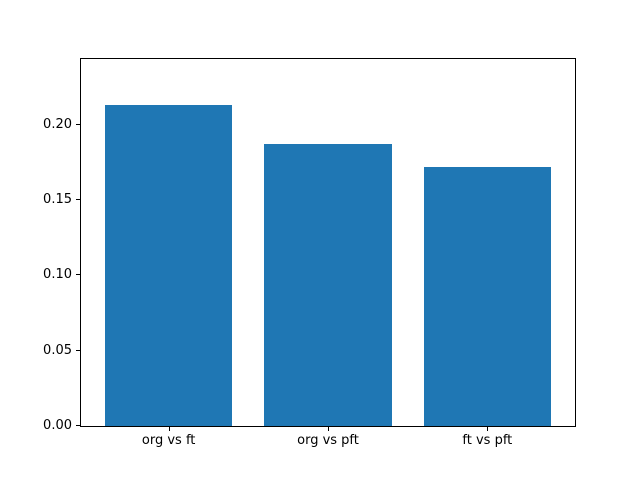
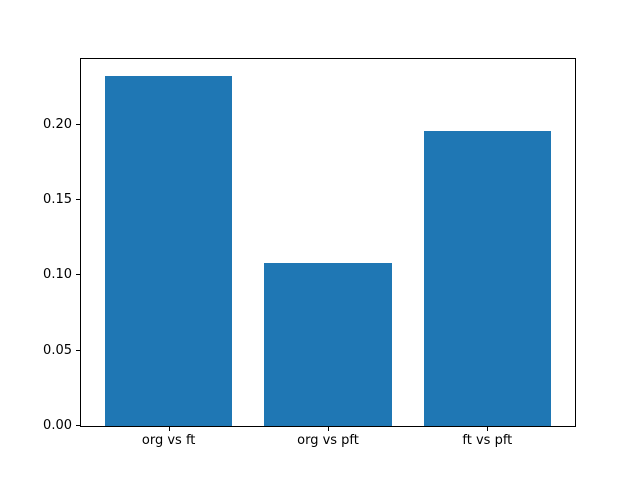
org vs ft: 0.213 -> 0.232
org vs pft: 0.187 -> 0.108
ft vs pft: 0.172 -> 0.196
